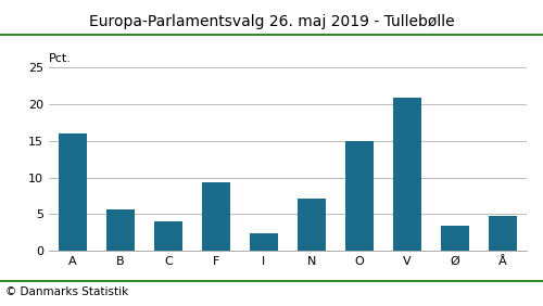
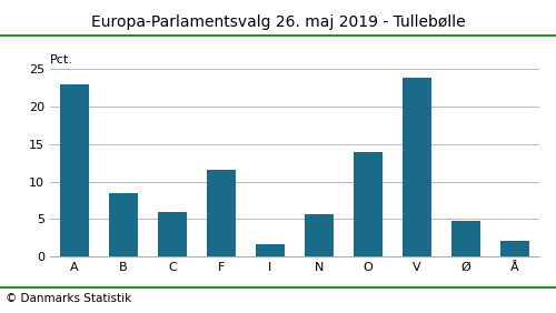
A: 16.0 -> 23.0
B: 5.6 -> 8.5
C: 4.0 -> 6.0
F: 9.4 -> 11.6
I: 2.4 -> 1.6
N: 7.2 -> 5.7
O: 15.0 -> 13.9
V: 20.8 -> 23.8
Ø: 3.4 -> 4.7
Å: 4.8 -> 2.1
